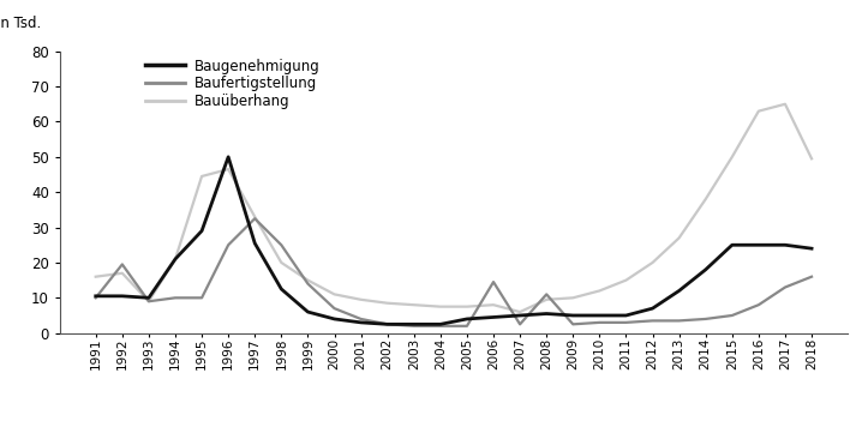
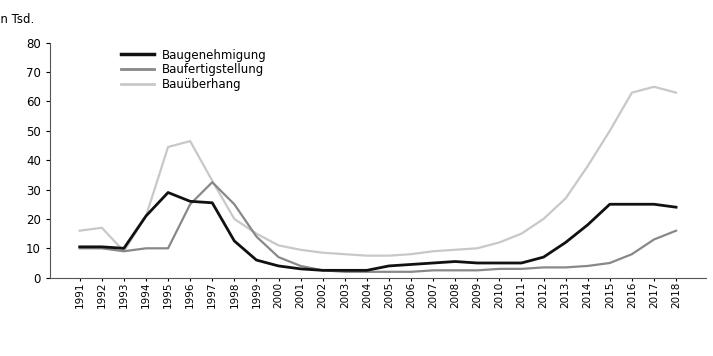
Baufertigstellung/1992: 19.5 -> 10.0
Baugenehmigung/1996: 50.0 -> 26.0
Baufertigstellung/2006: 14.5 -> 2.0
Bauüberhang/2007: 6.0 -> 9.0
Baufertigstellung/2008: 11.0 -> 2.5
Bauüberhang/2018: 49.5 -> 63.0
